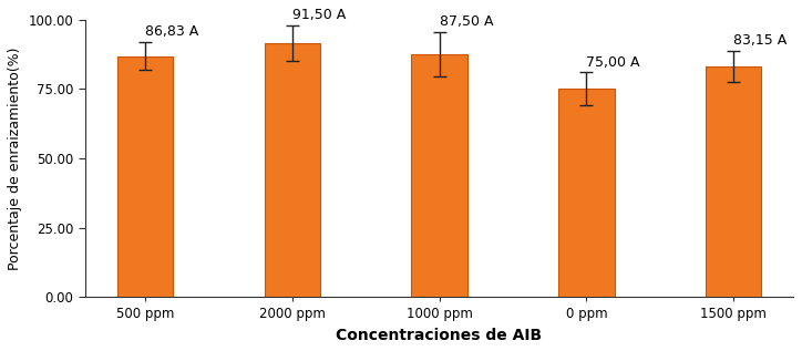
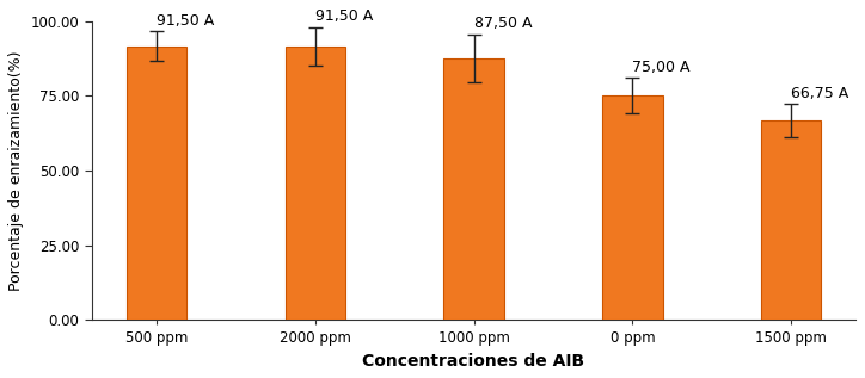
500 ppm: 86,83 -> 91,50
1500 ppm: 83,15 -> 66,75
